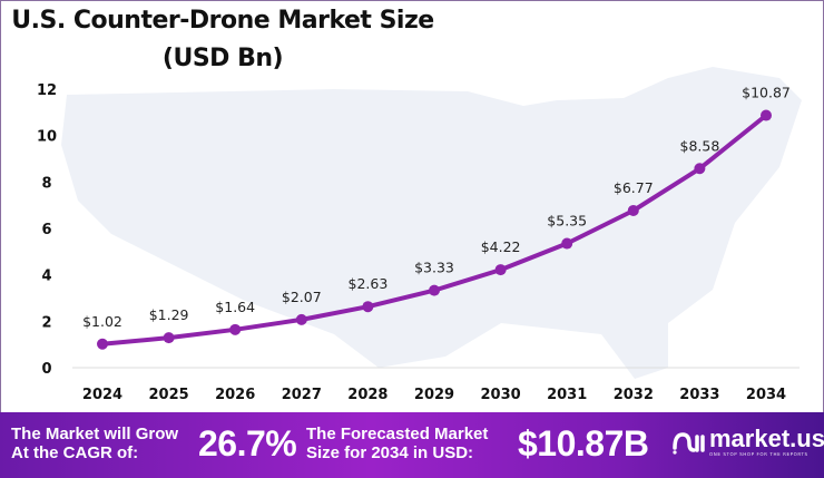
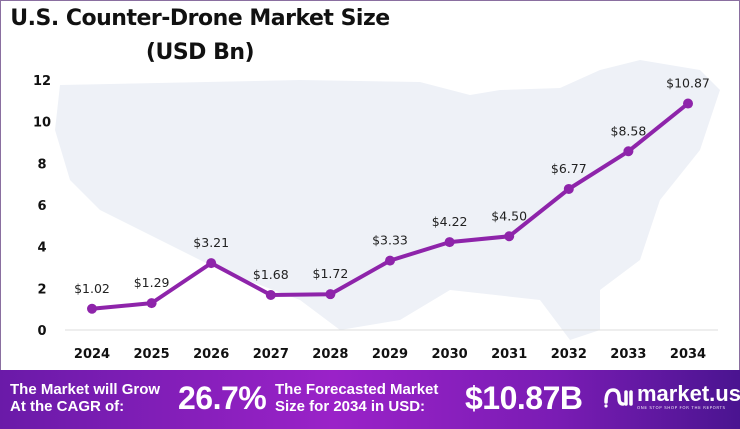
2026: $1.64 -> $3.21
2027: $2.07 -> $1.68
2028: $2.63 -> $1.72
2031: $5.35 -> $4.50
